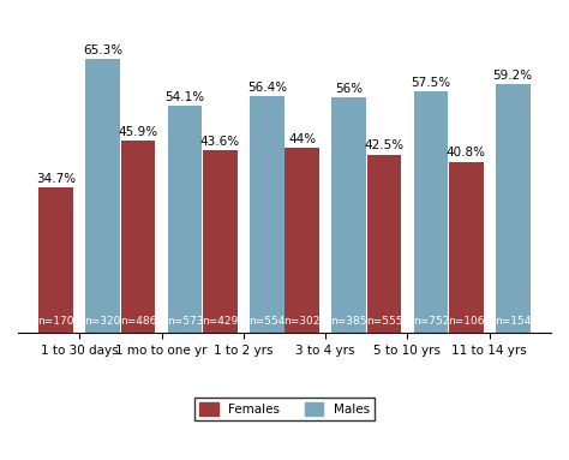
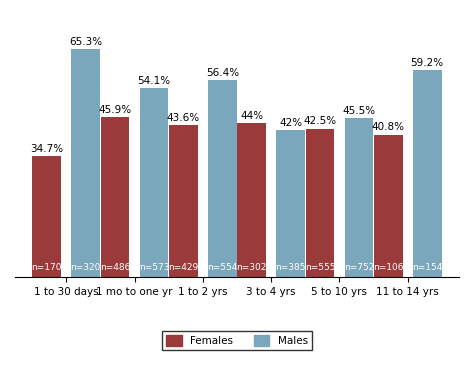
Males/3 to 4 yrs: 56% -> 42%
Males/5 to 10 yrs: 57.5% -> 45.5%
